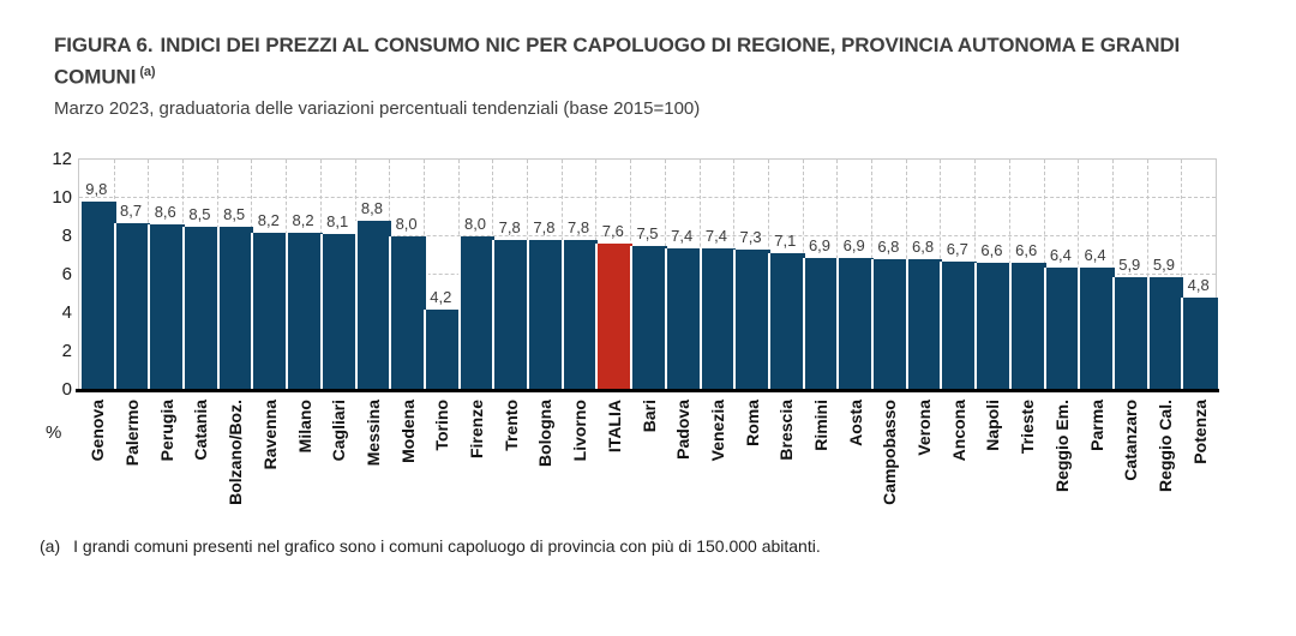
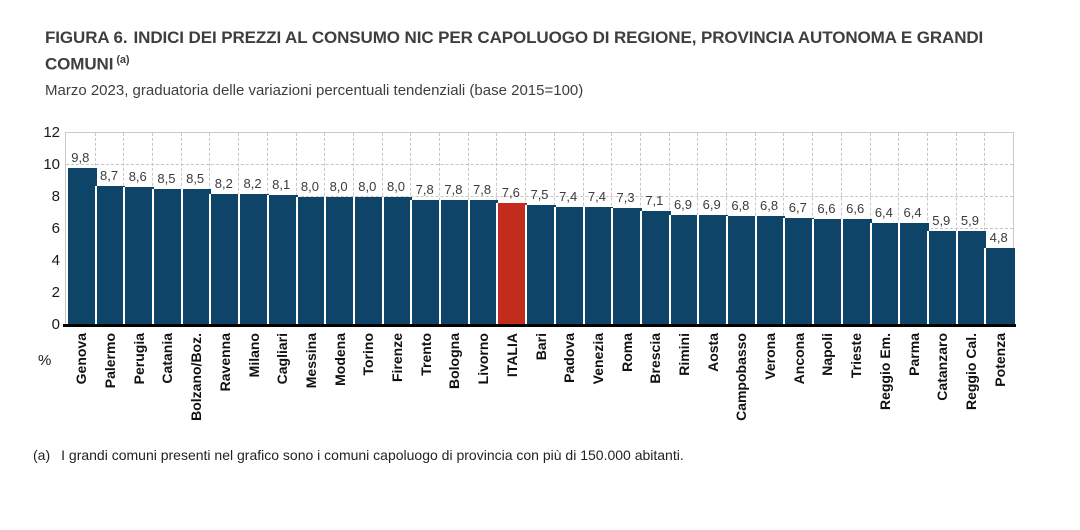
Messina: 8,8 -> 8,0
Torino: 4,2 -> 8,0
